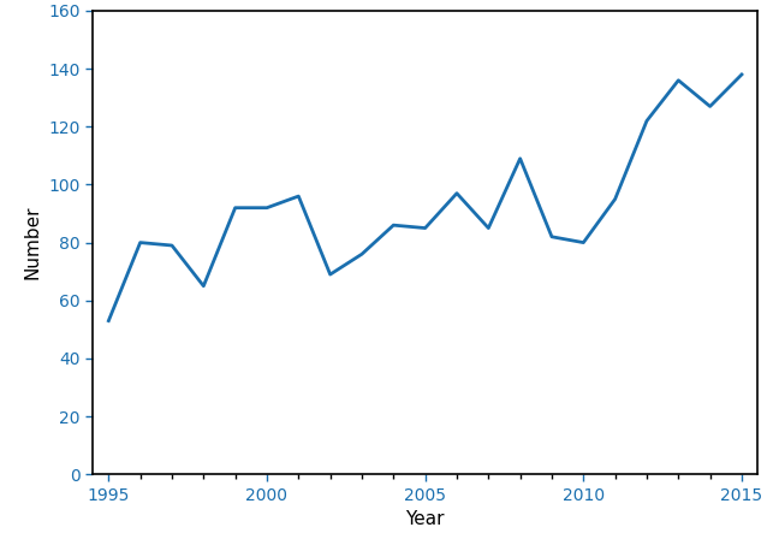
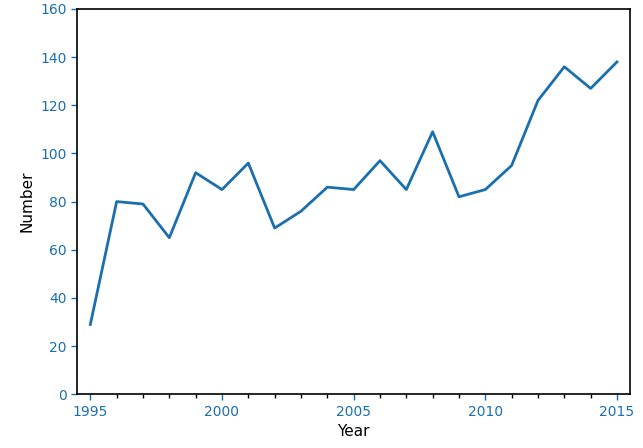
1995: 53 -> 29
2000: 92 -> 85
2010: 80 -> 85
